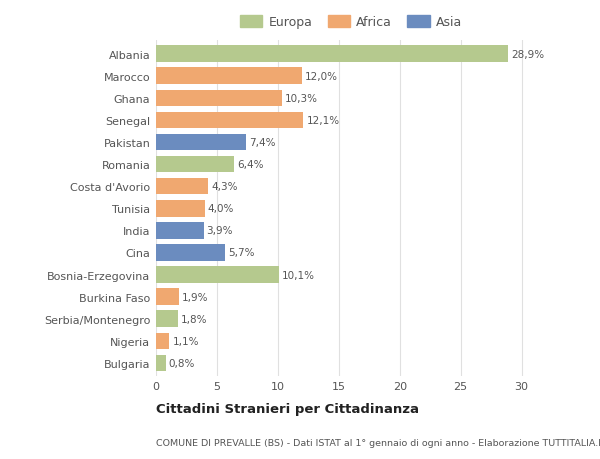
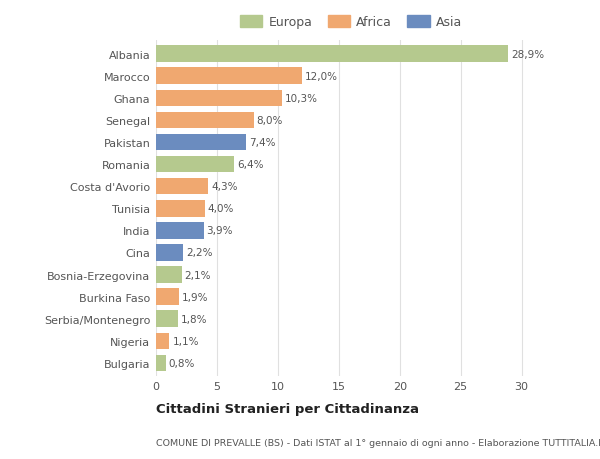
Senegal: 12,1% -> 8,0%
Cina: 5,7% -> 2,2%
Bosnia-Erzegovina: 10,1% -> 2,1%
